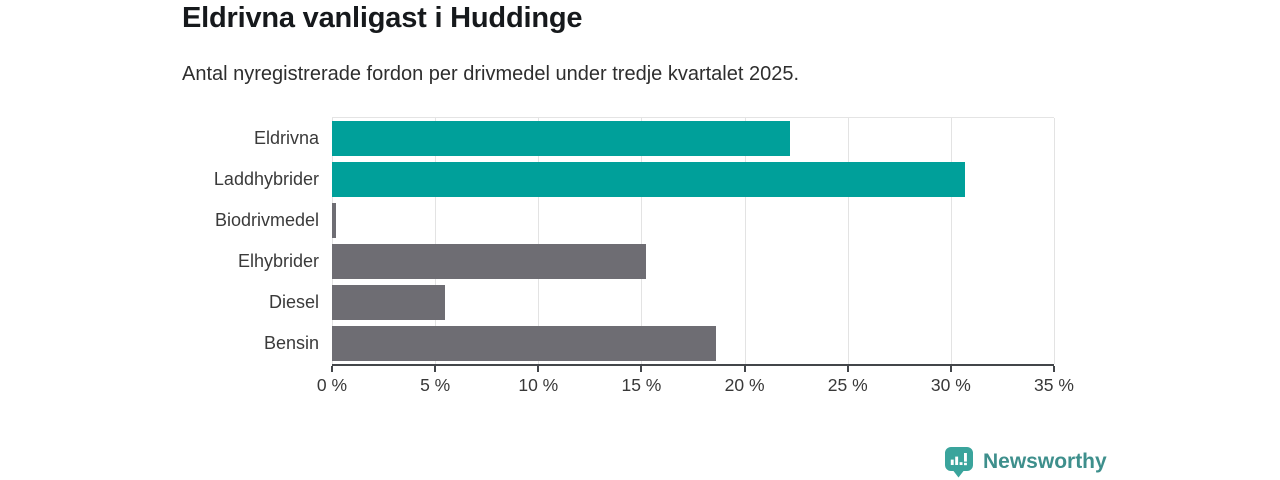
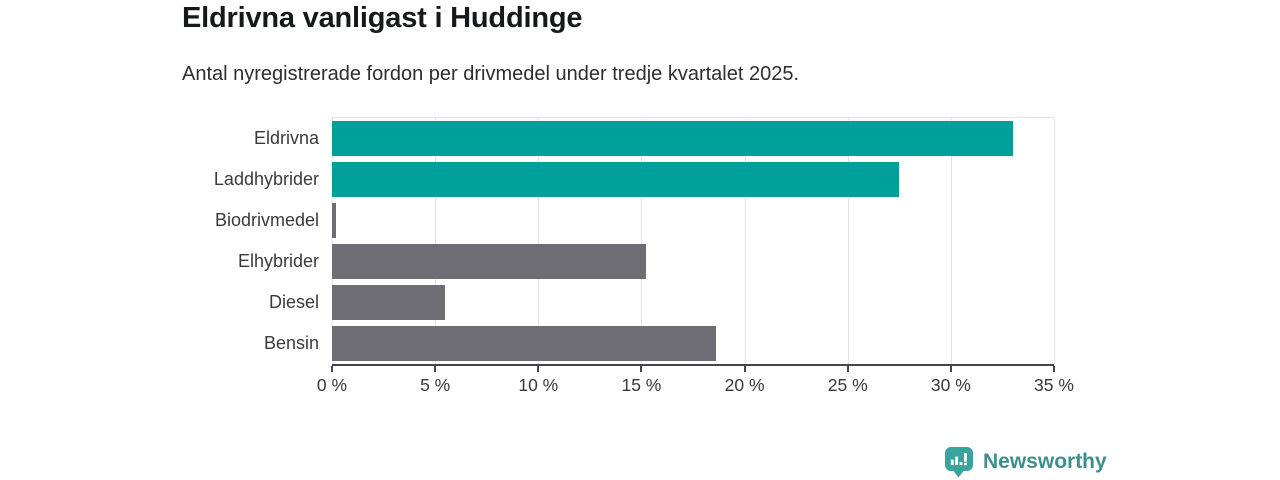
Eldrivna: 22.2% -> 33.0%
Laddhybrider: 30.7% -> 27.5%
